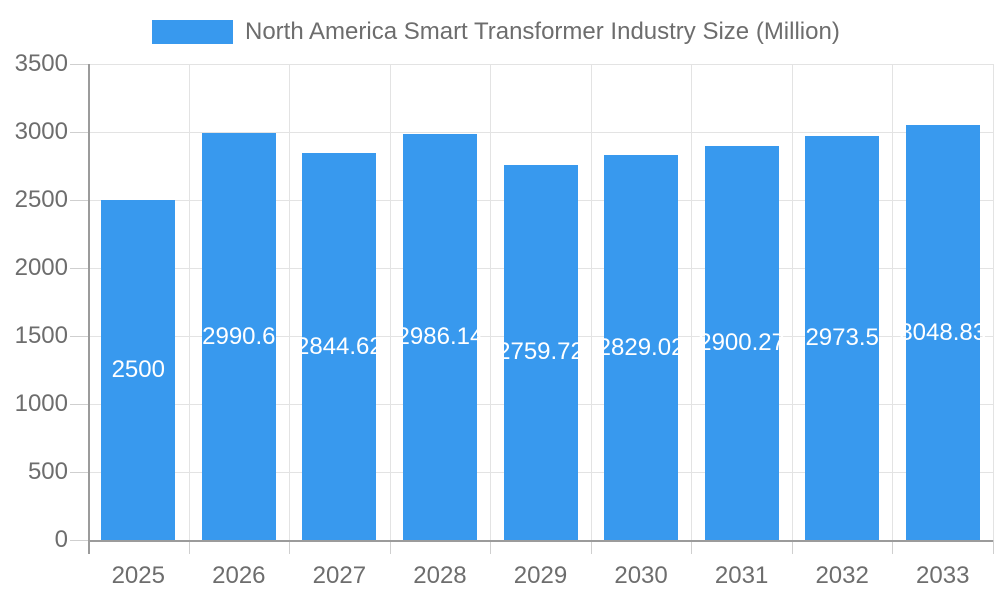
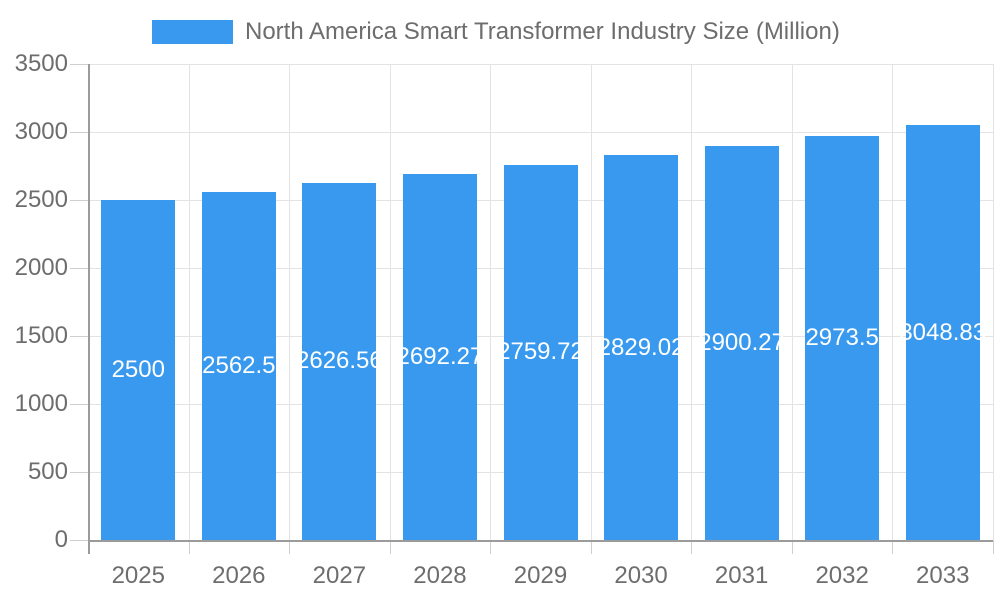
2026: 2990.6 -> 2562.5
2027: 2844.62 -> 2626.56
2028: 2986.14 -> 2692.27
